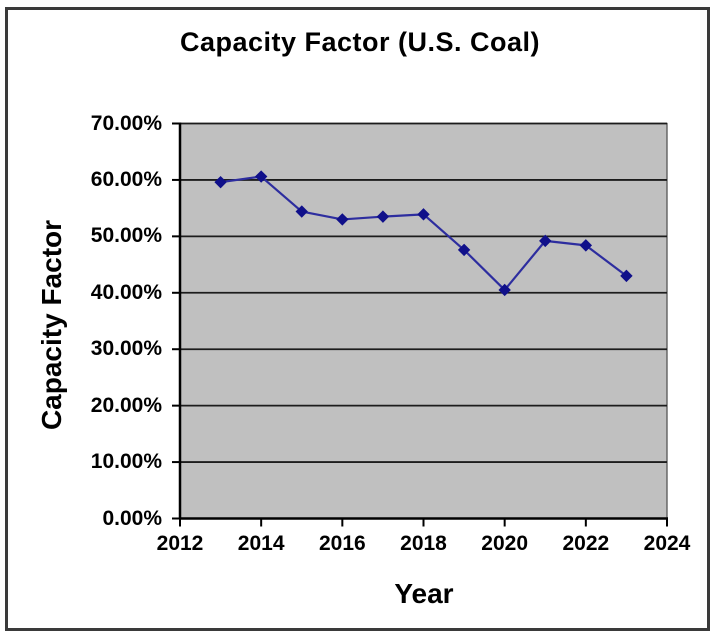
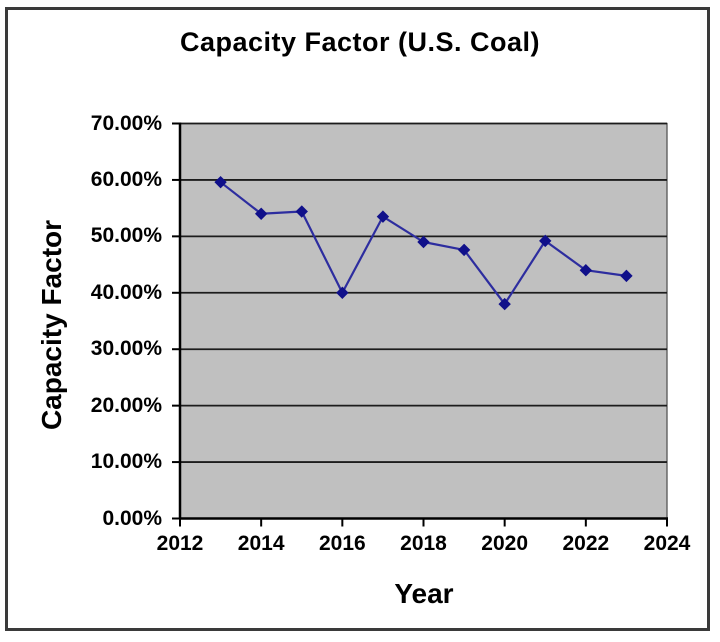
2014: 61% -> 54%
2016: 53% -> 40%
2018: 54% -> 49%
2020: 40% -> 38%
2022: 48% -> 44%
